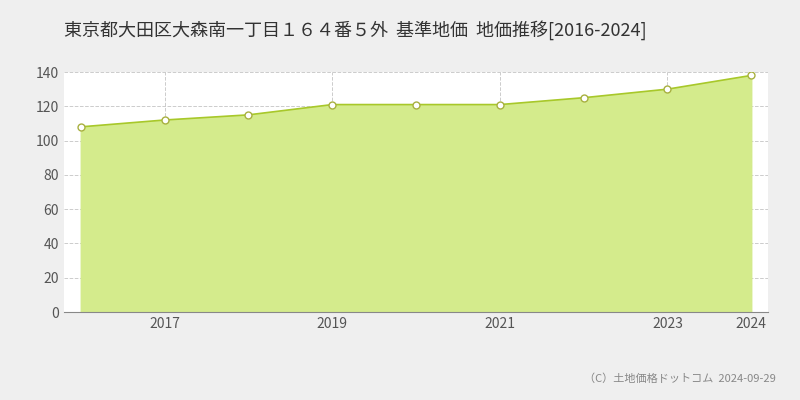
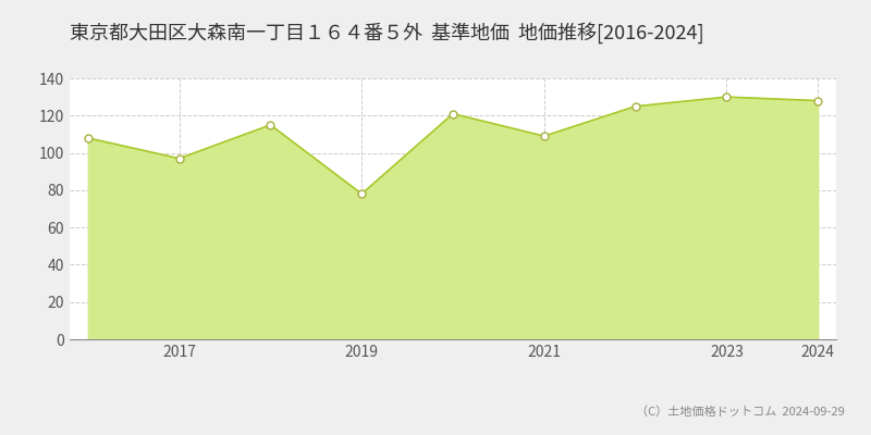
2017: 112 -> 97
2019: 121 -> 78
2021: 121 -> 109
2024: 138 -> 128
